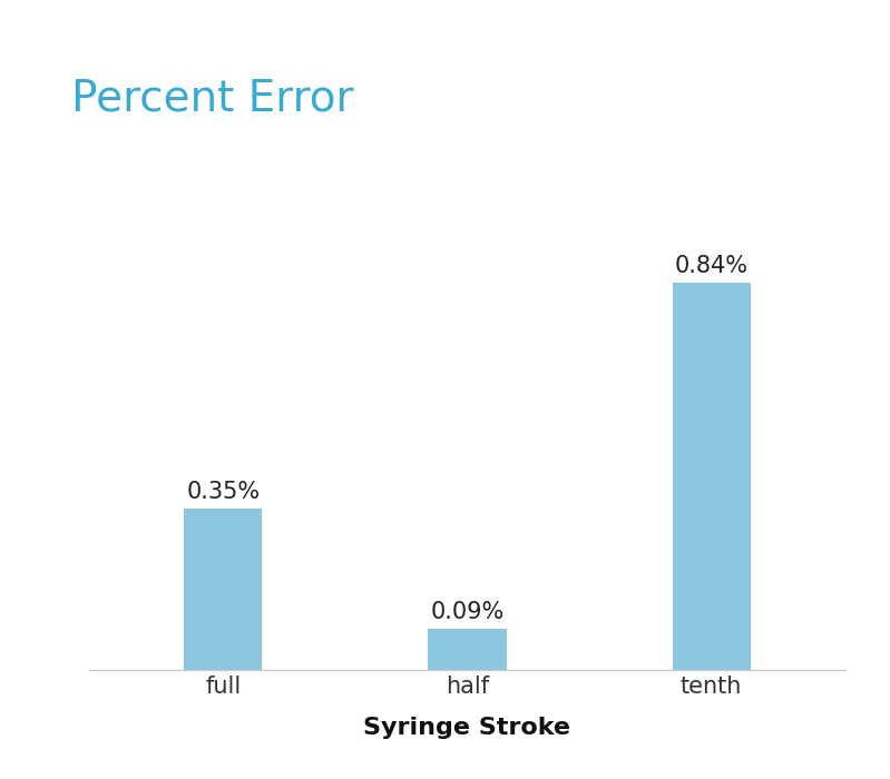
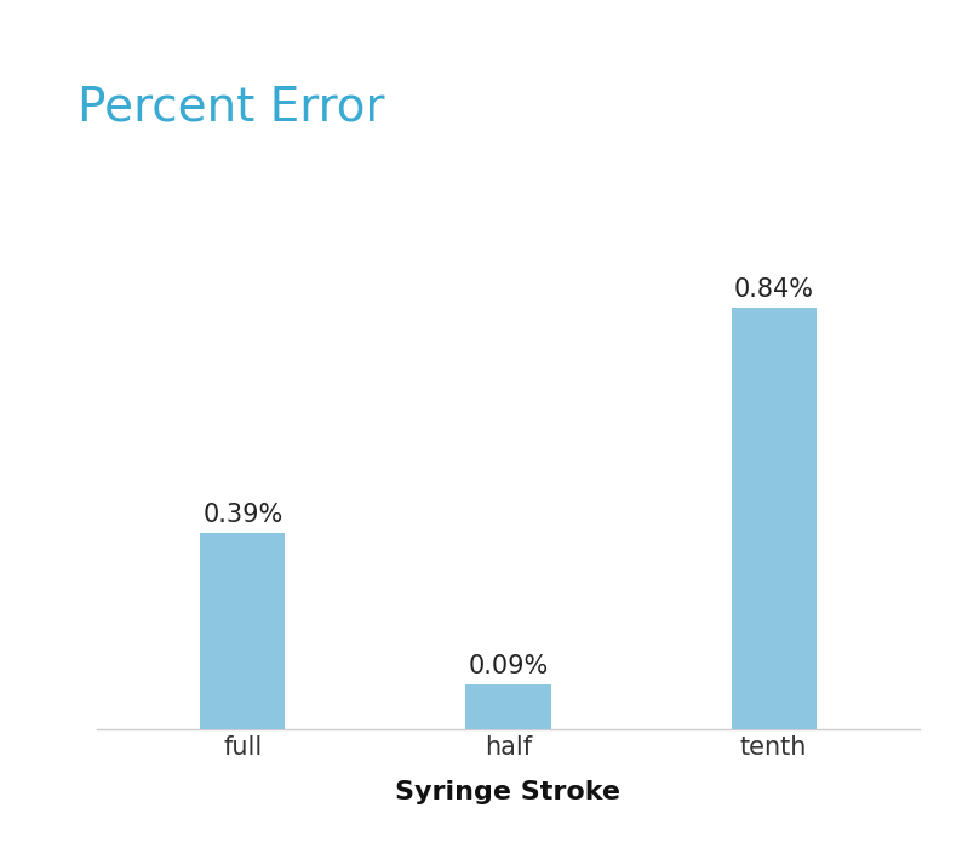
full: 0.35% -> 0.39%
